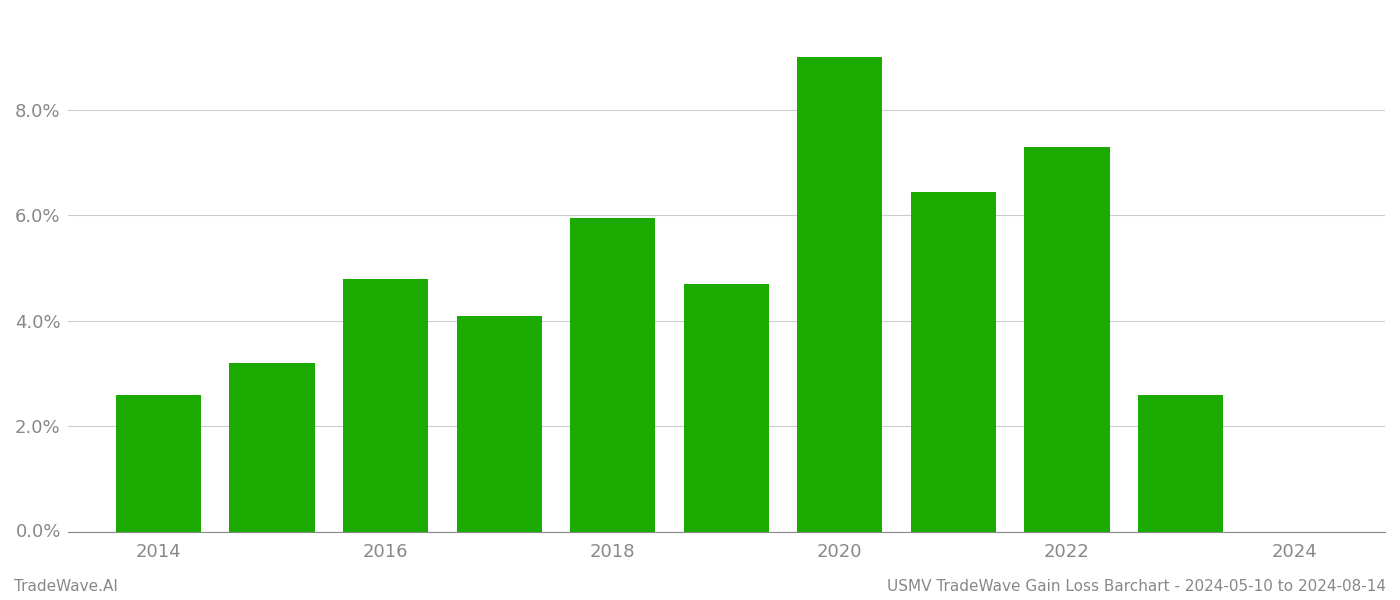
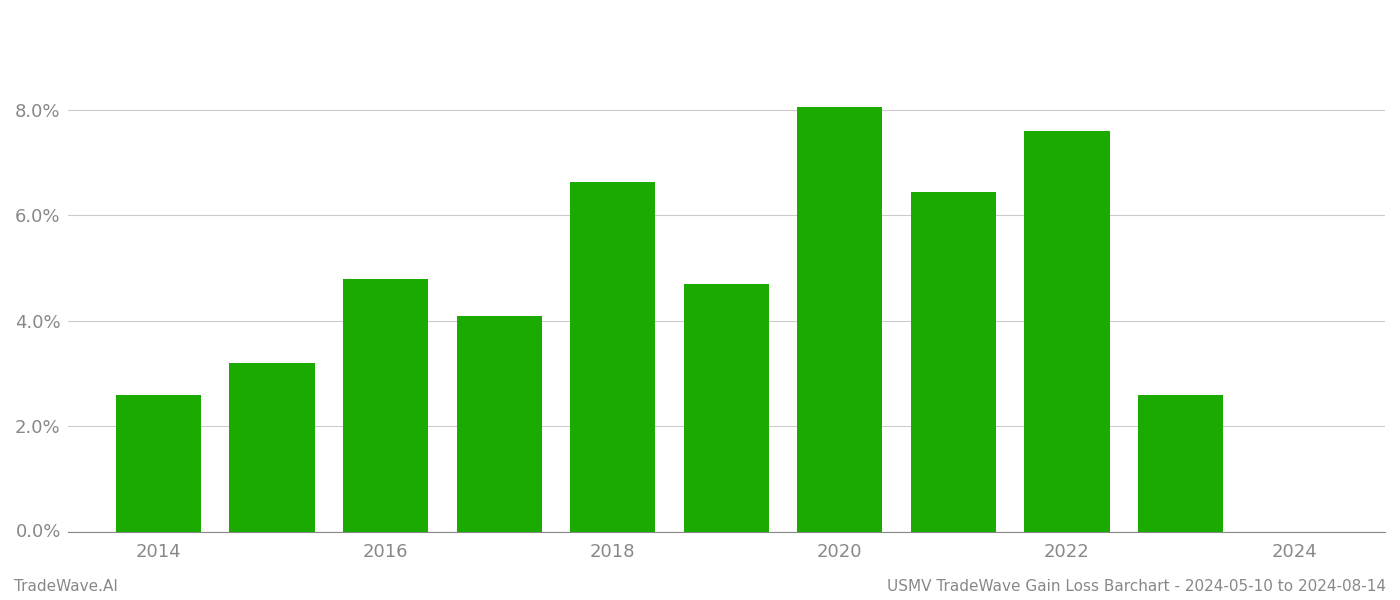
2018: 5.95% -> 6.64%
2020: 9.00% -> 8.06%
2022: 7.30% -> 7.60%
